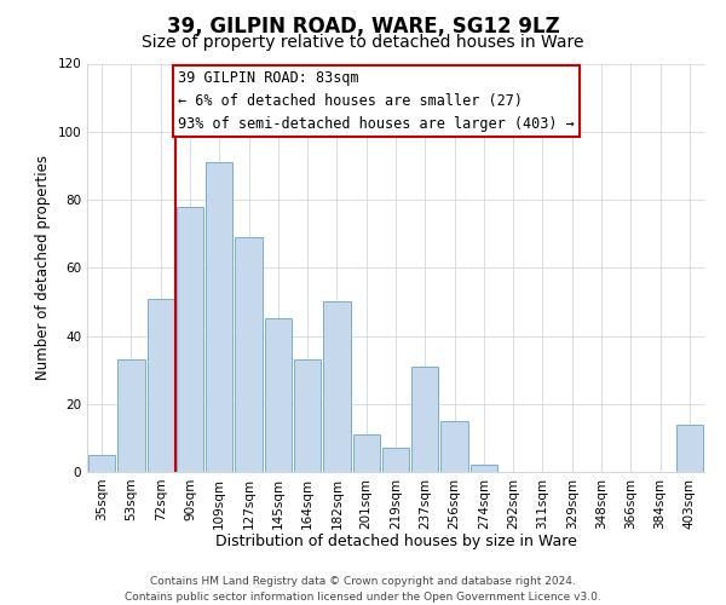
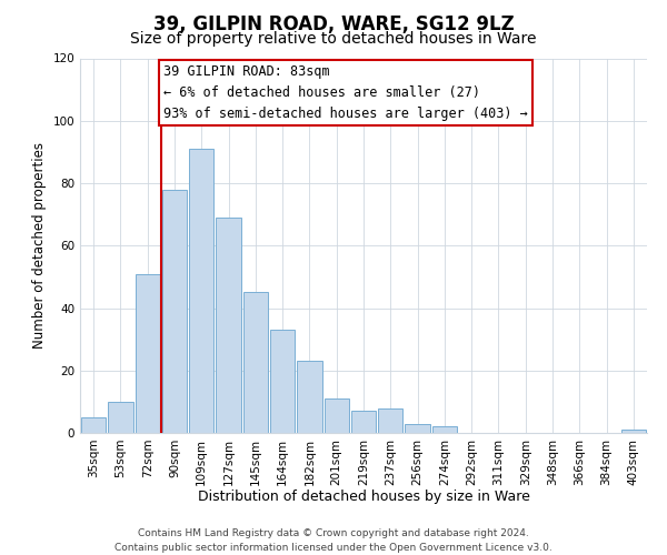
53sqm: 33 -> 10
182sqm: 50 -> 23
237sqm: 31 -> 8
256sqm: 15 -> 3
403sqm: 14 -> 1
